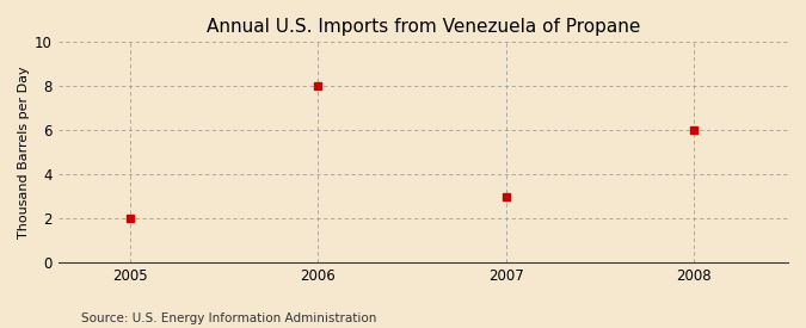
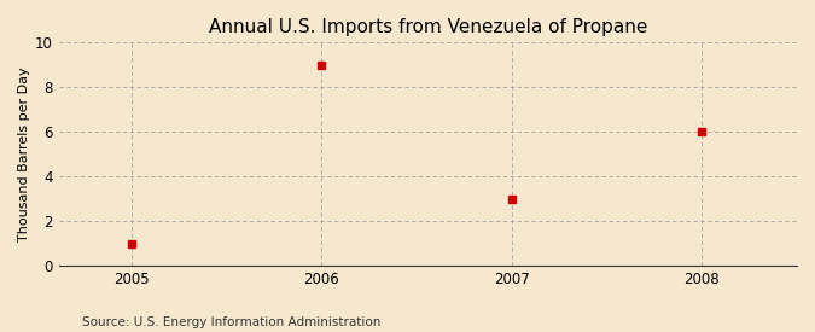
2005: 2 -> 1
2006: 8 -> 9
